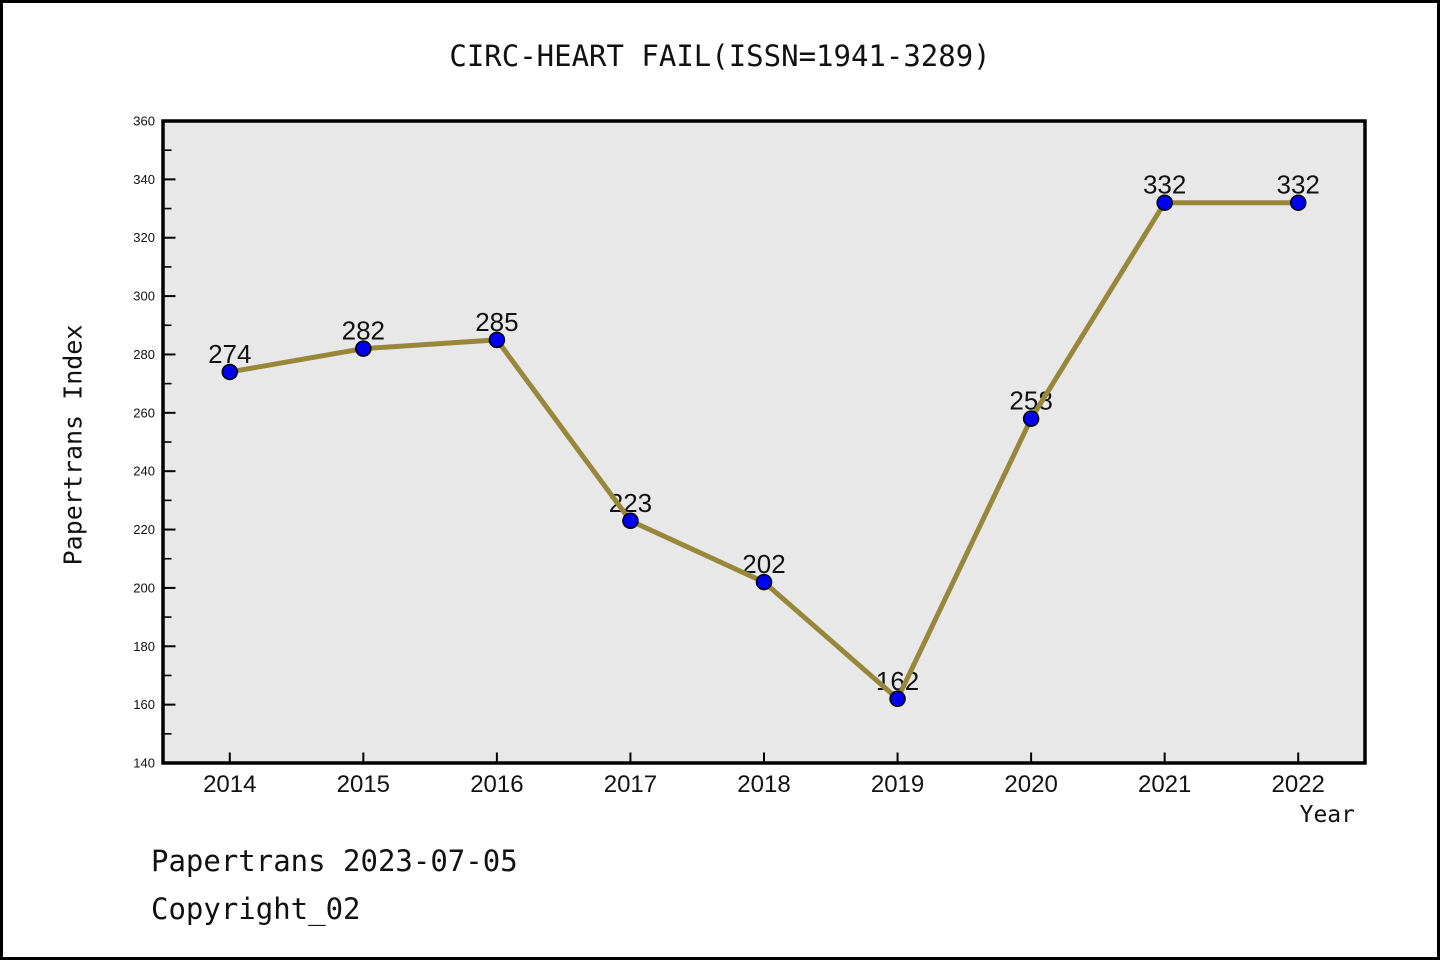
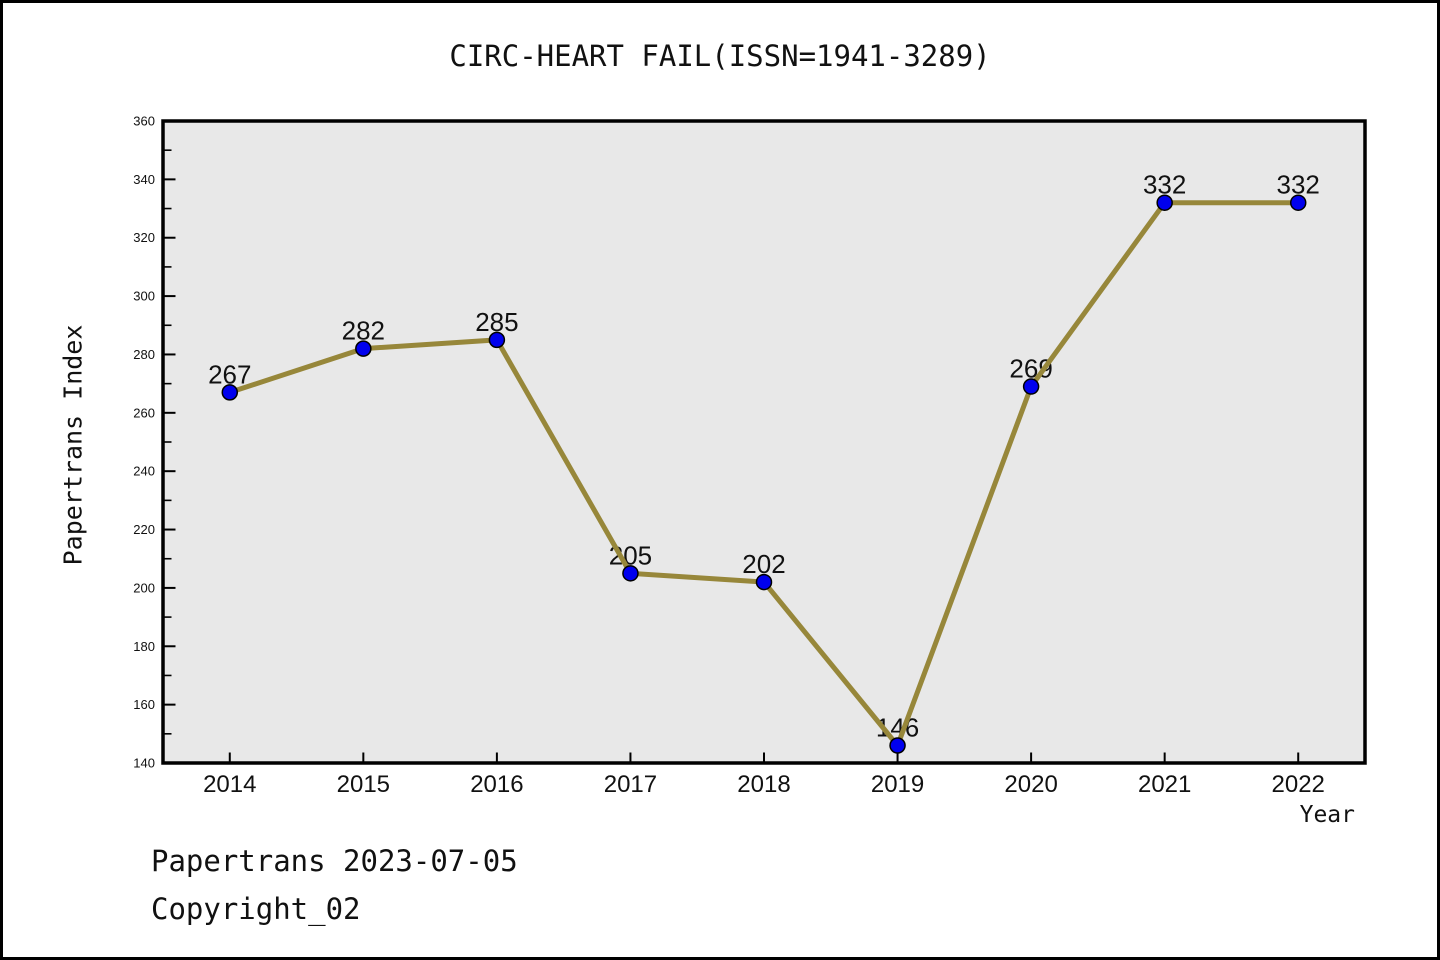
2014: 274 -> 267
2017: 223 -> 205
2019: 162 -> 146
2020: 258 -> 269
